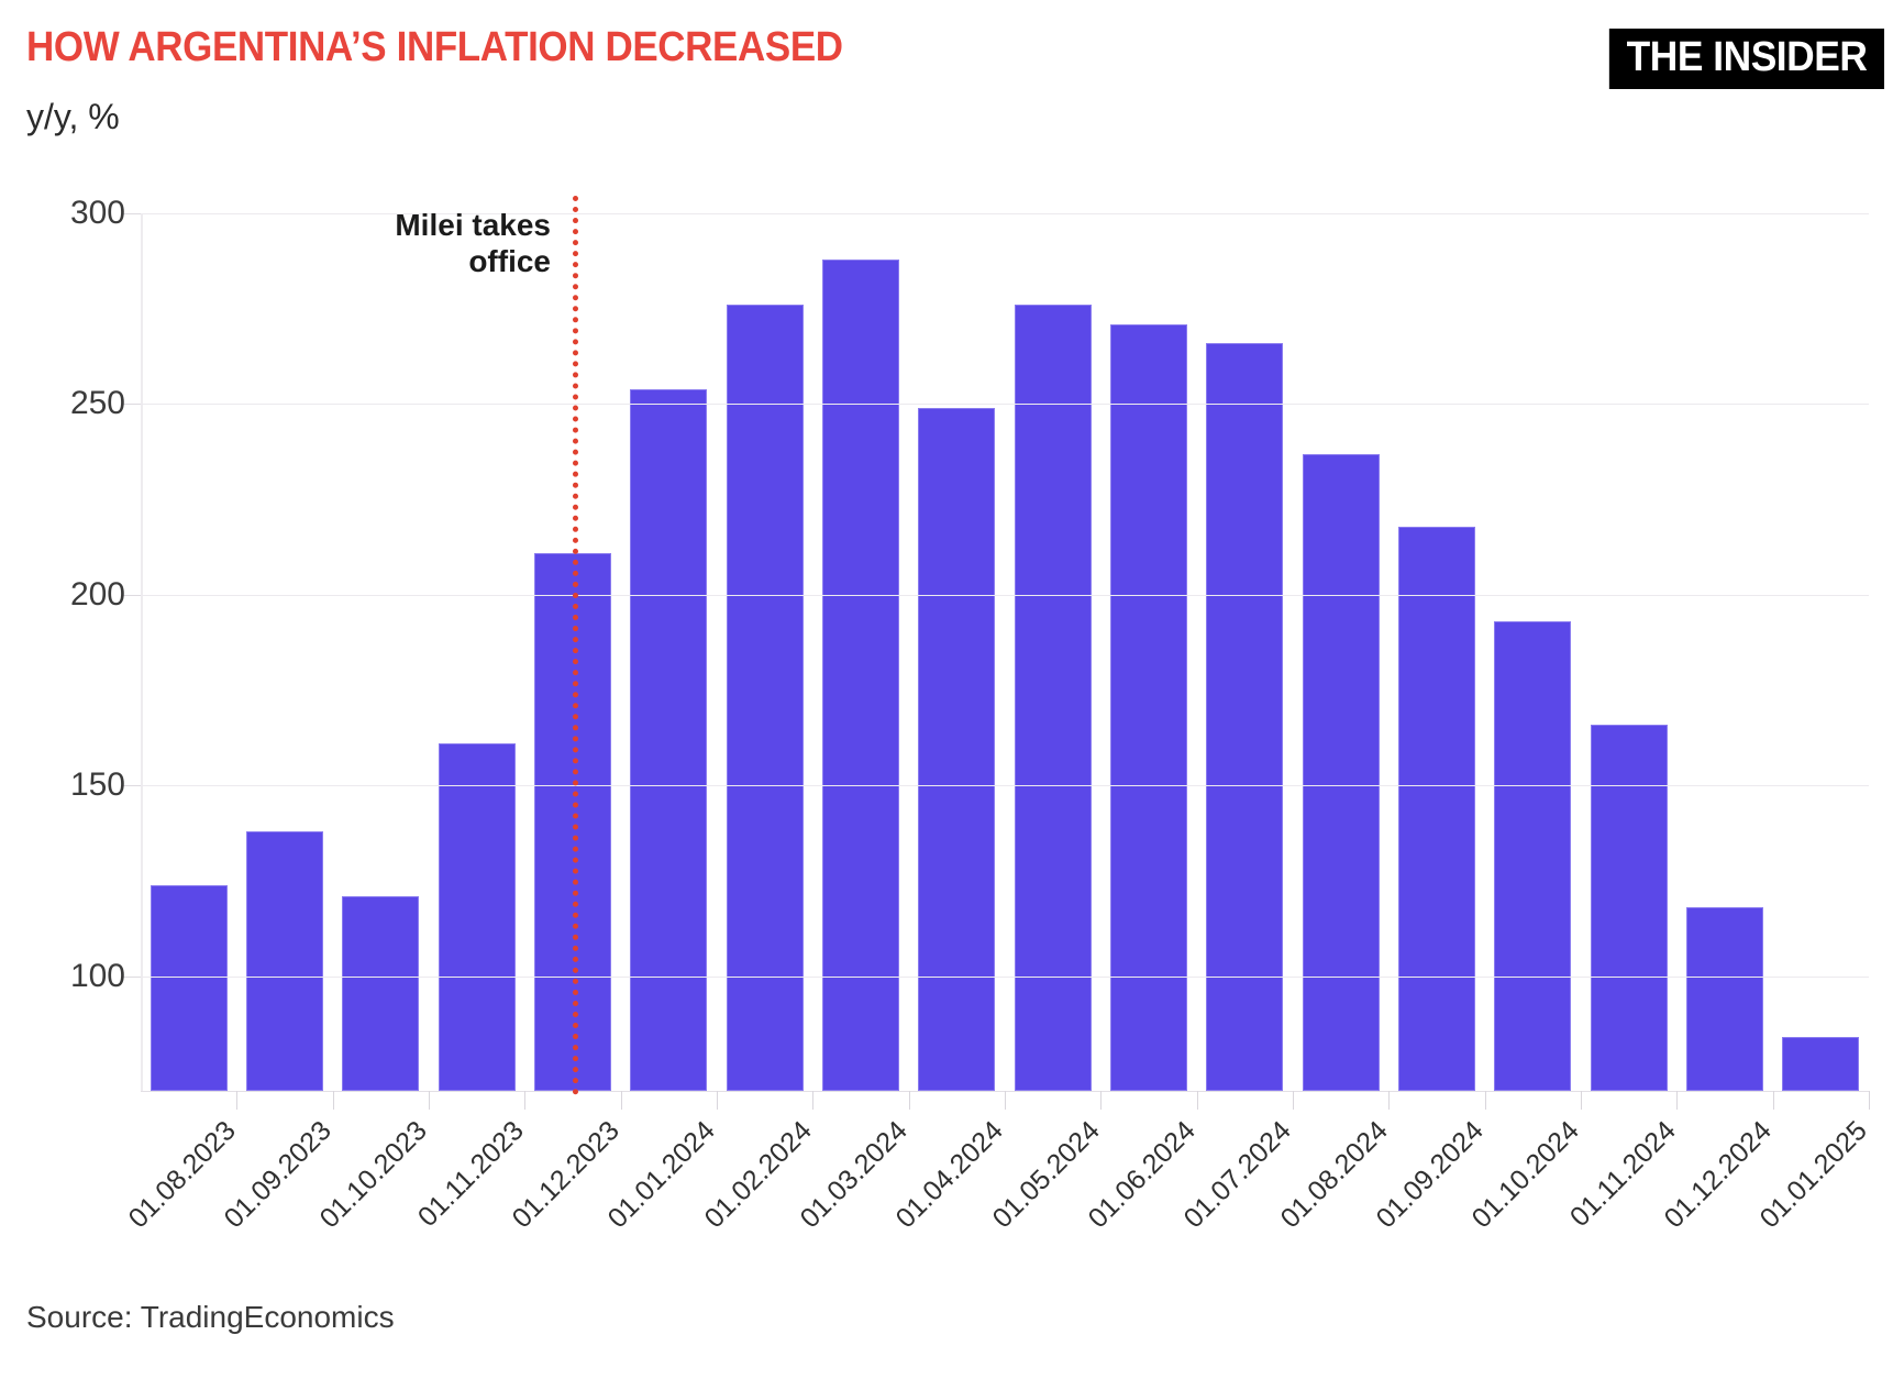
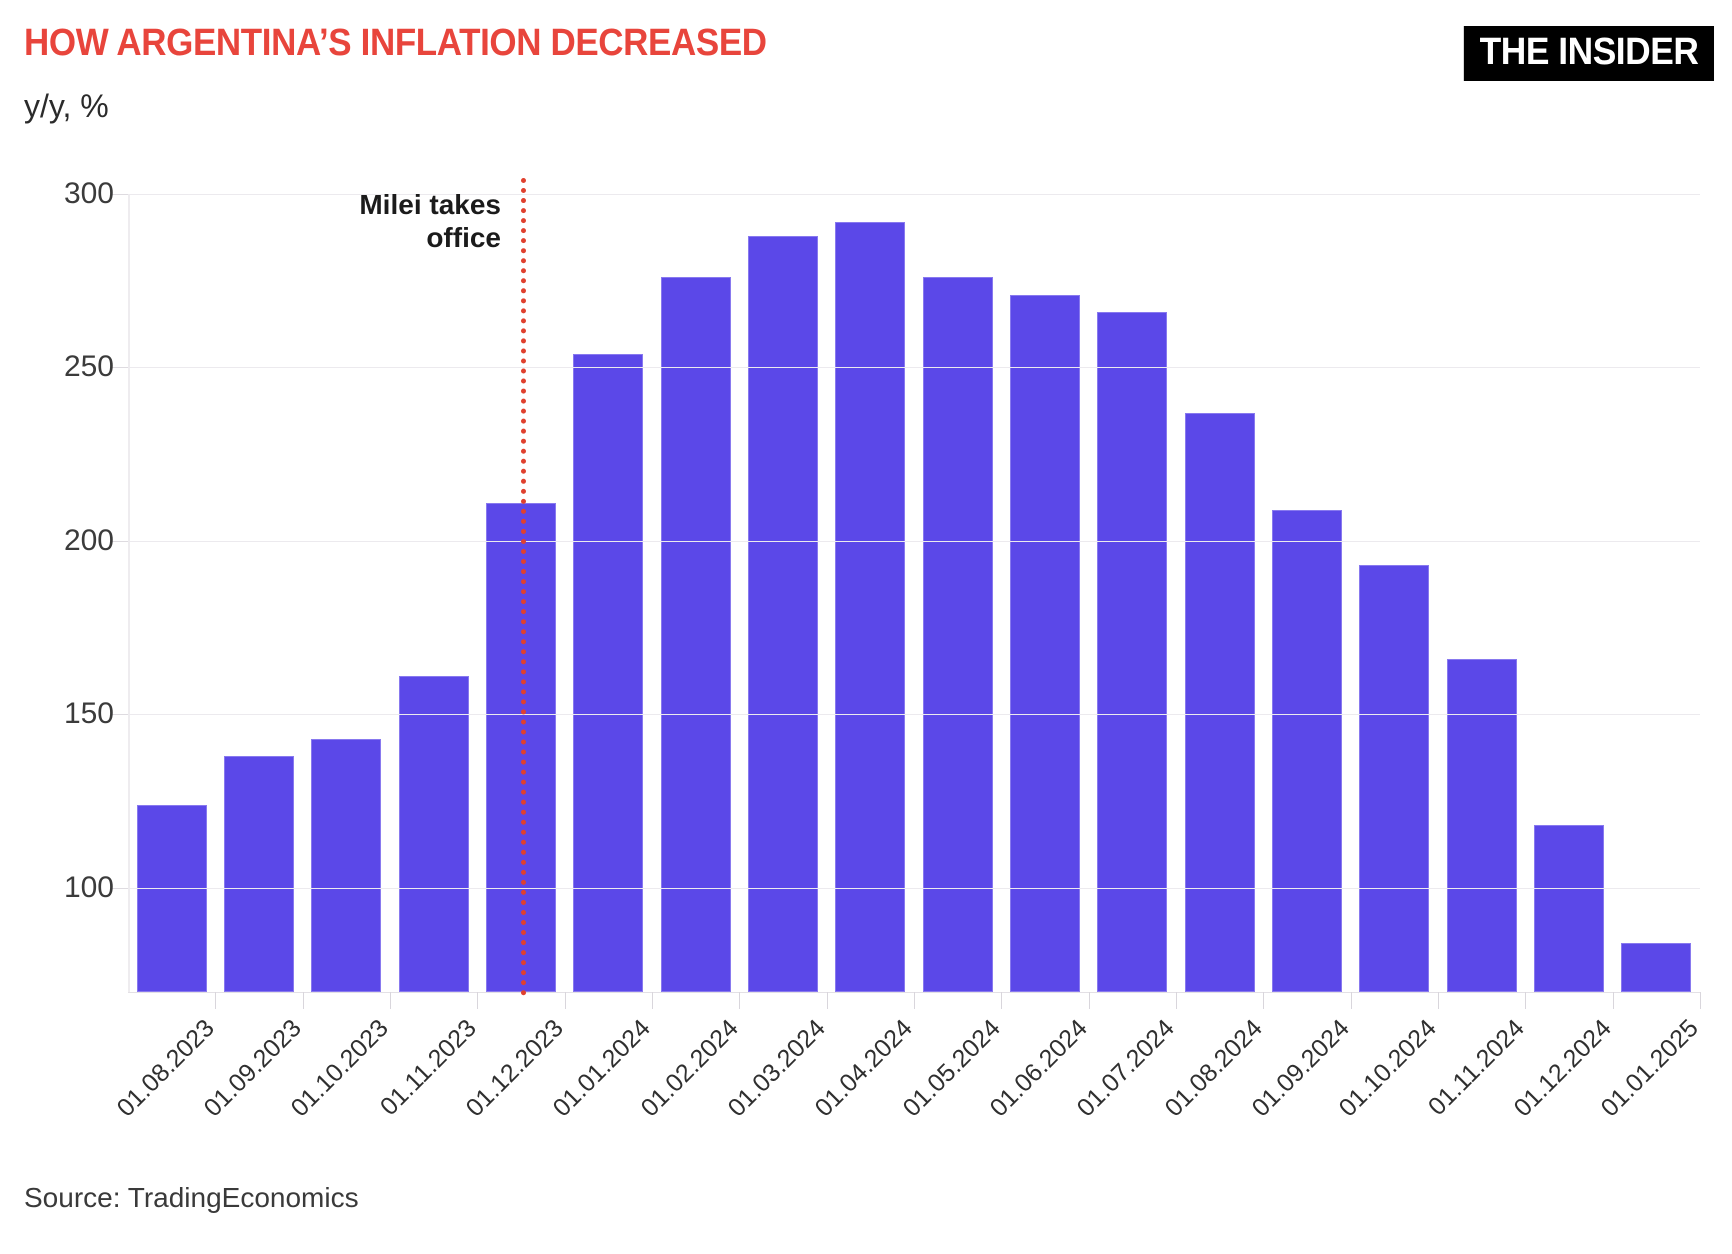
01.10.2023: 121 -> 143
01.04.2024: 249 -> 292
01.09.2024: 218 -> 209
